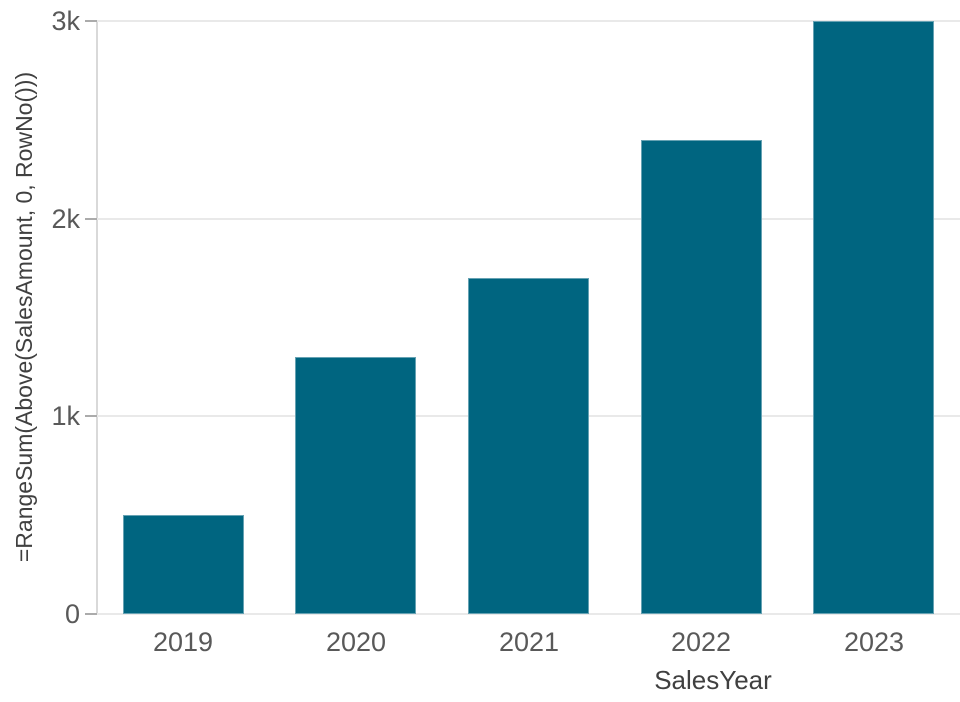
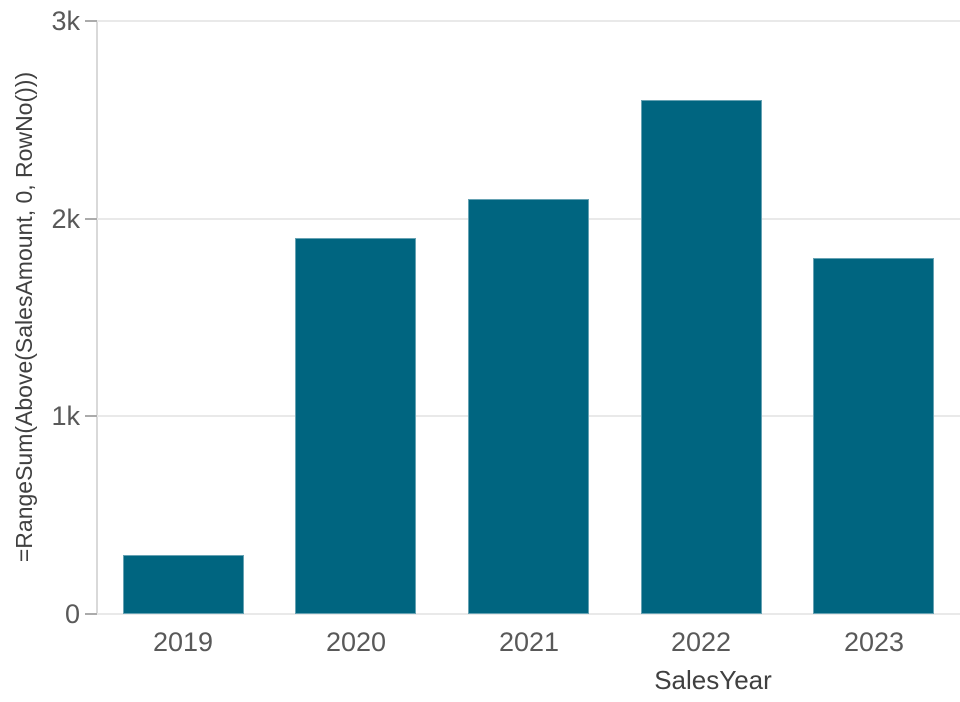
2019: 0.5k -> 0.3k
2020: 1.3k -> 1.9k
2021: 1.7k -> 2.1k
2022: 2.4k -> 2.6k
2023: 3.0k -> 1.8k
